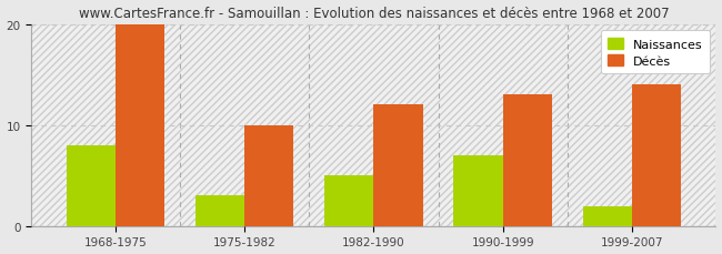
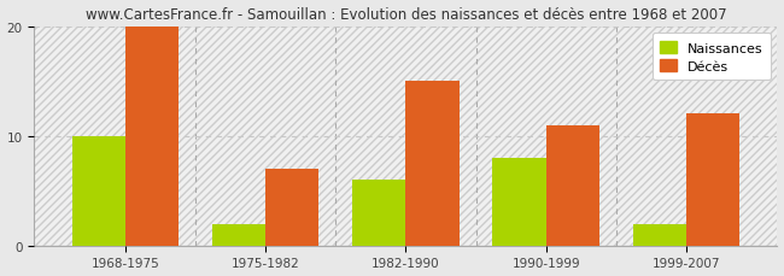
Naissances/1968-1975: 8 -> 10
Naissances/1975-1982: 3 -> 2
Décès/1975-1982: 10 -> 7
Naissances/1982-1990: 5 -> 6
Décès/1982-1990: 12 -> 15
Naissances/1990-1999: 7 -> 8
Décès/1990-1999: 13 -> 11
Décès/1999-2007: 14 -> 12
